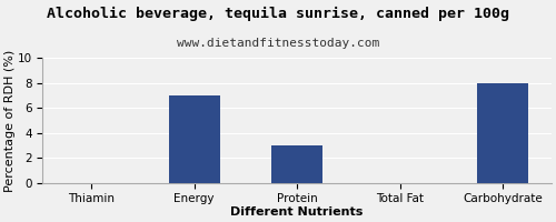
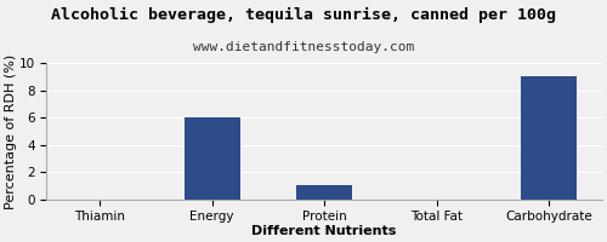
Energy: 7 -> 6
Protein: 3 -> 1
Carbohydrate: 8 -> 9
